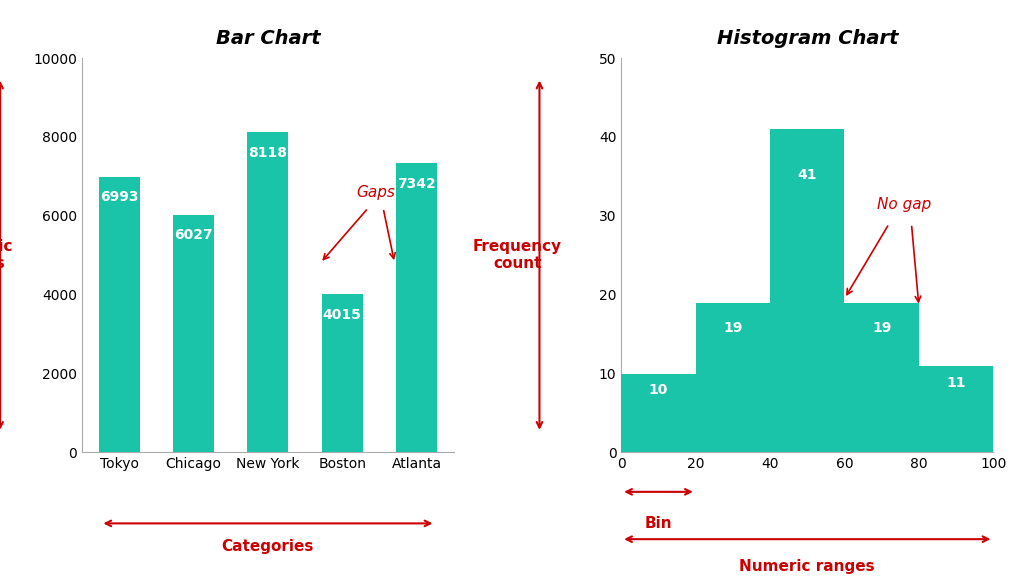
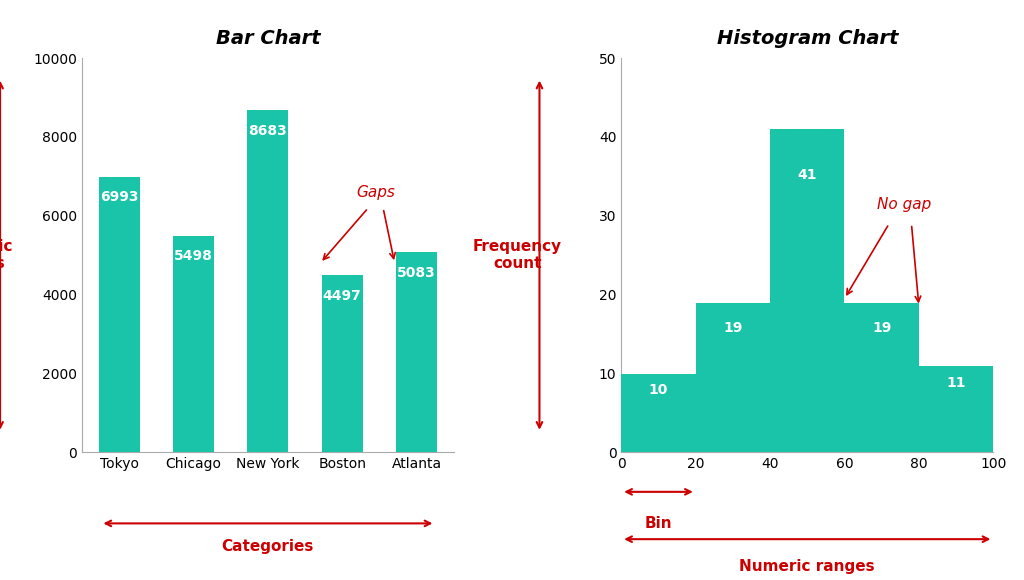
Bar Chart/Chicago: 6027 -> 5498
Bar Chart/New York: 8118 -> 8683
Bar Chart/Boston: 4015 -> 4497
Bar Chart/Atlanta: 7342 -> 5083
